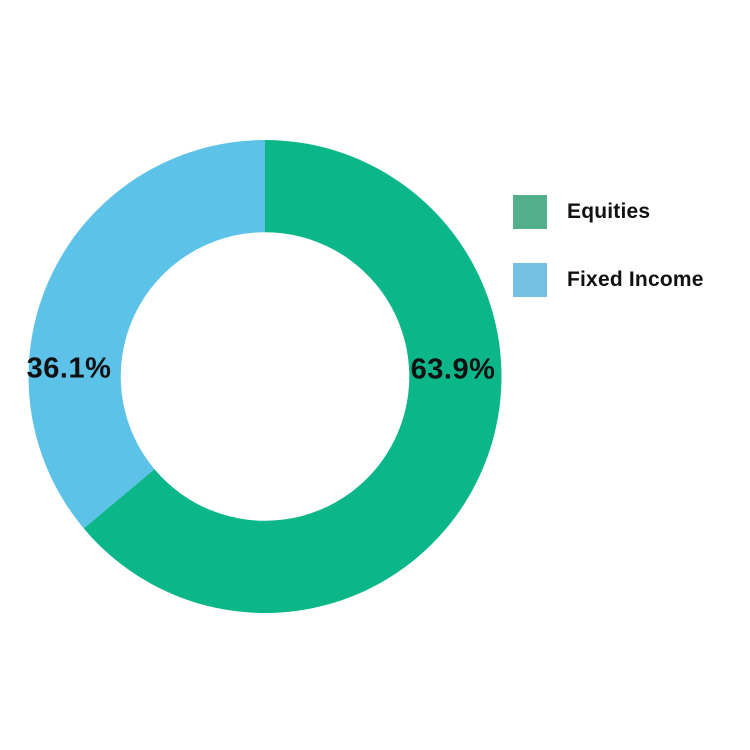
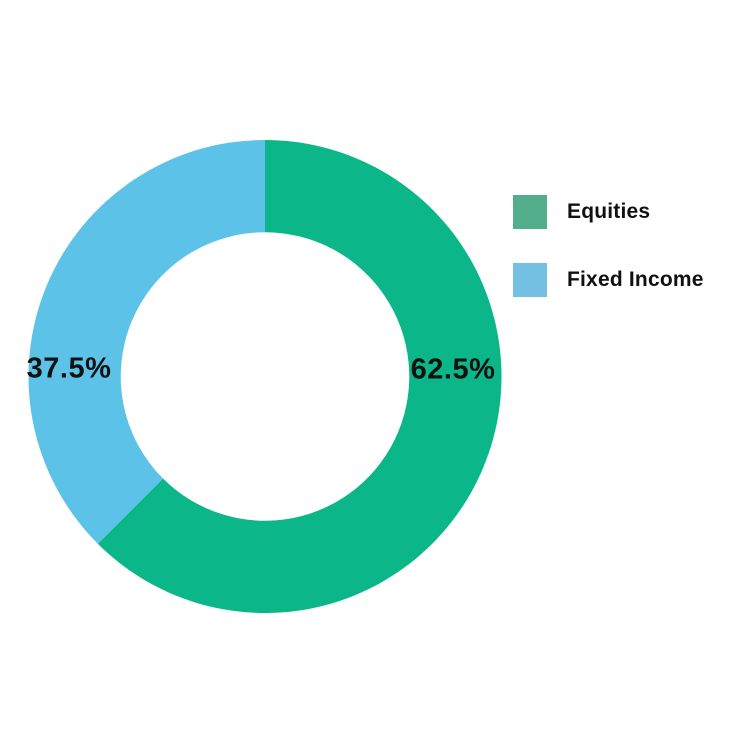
Equities: 63.9% -> 62.5%
Fixed Income: 36.1% -> 37.5%
